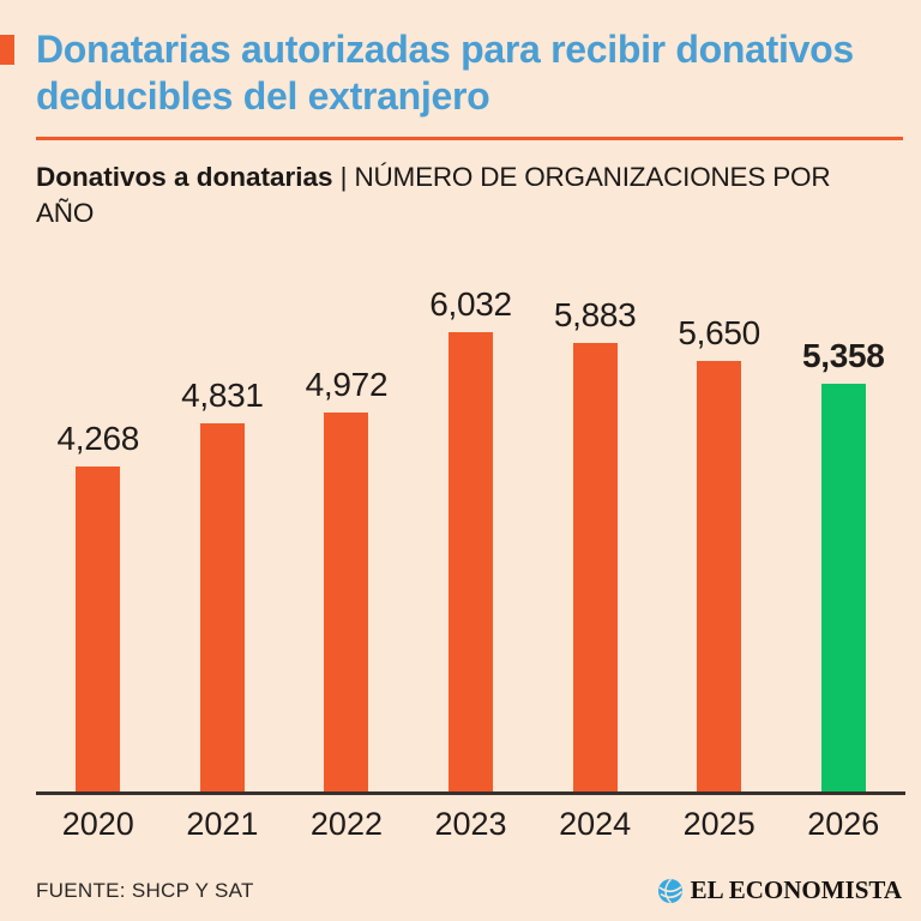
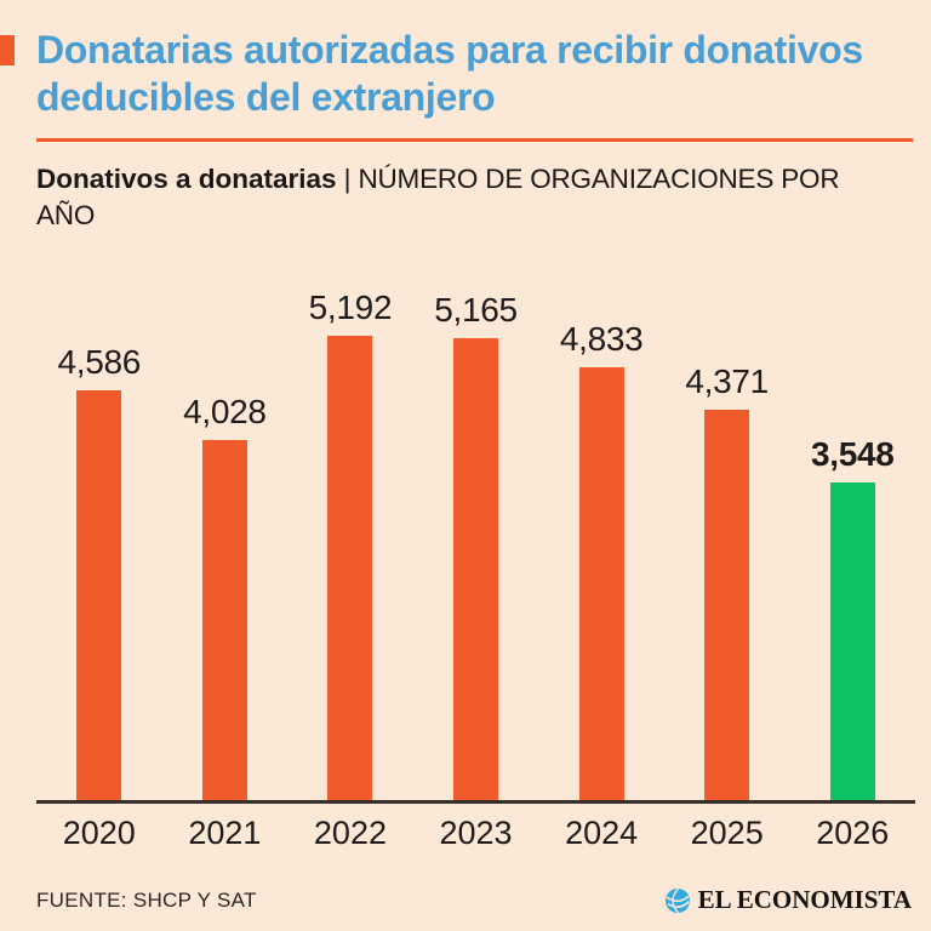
2020: 4,268 -> 4,586
2021: 4,831 -> 4,028
2022: 4,972 -> 5,192
2023: 6,032 -> 5,165
2024: 5,883 -> 4,833
2025: 5,650 -> 4,371
2026: 5,358 -> 3,548
